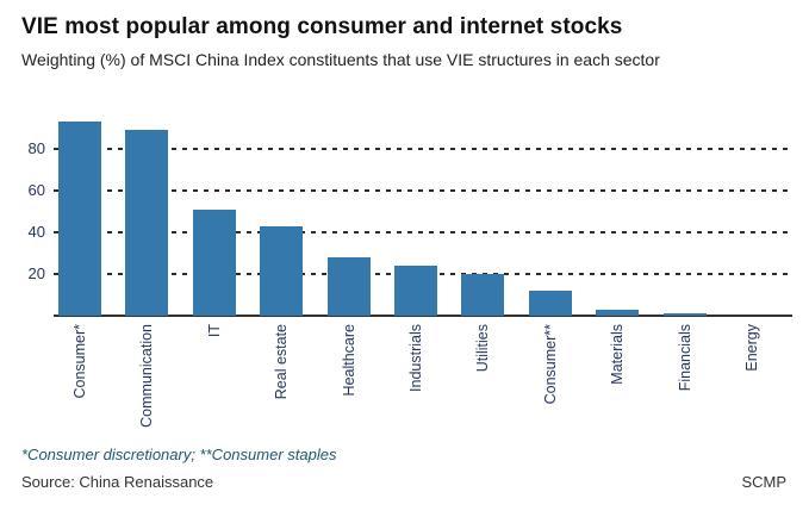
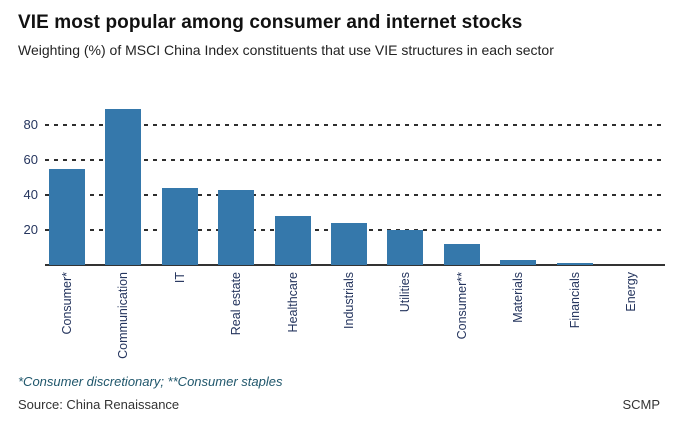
Consumer*: 93 -> 55
IT: 51 -> 44
